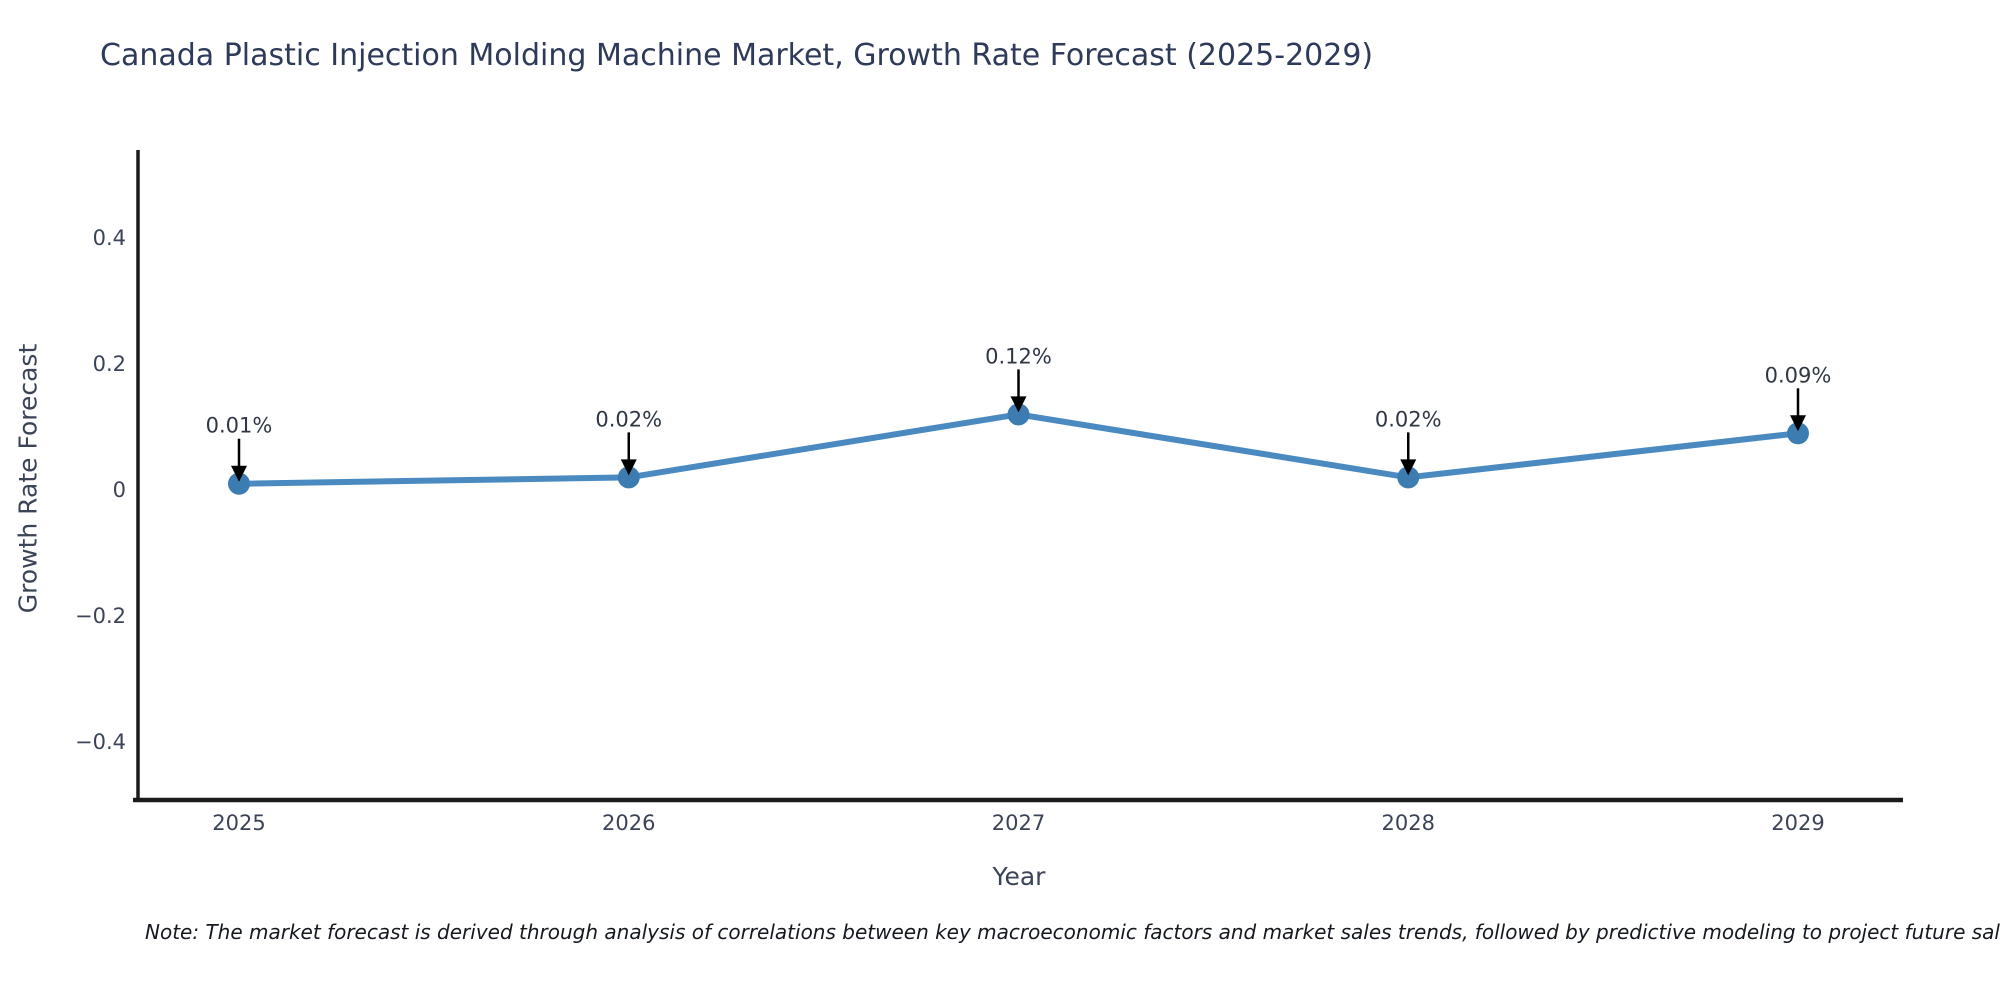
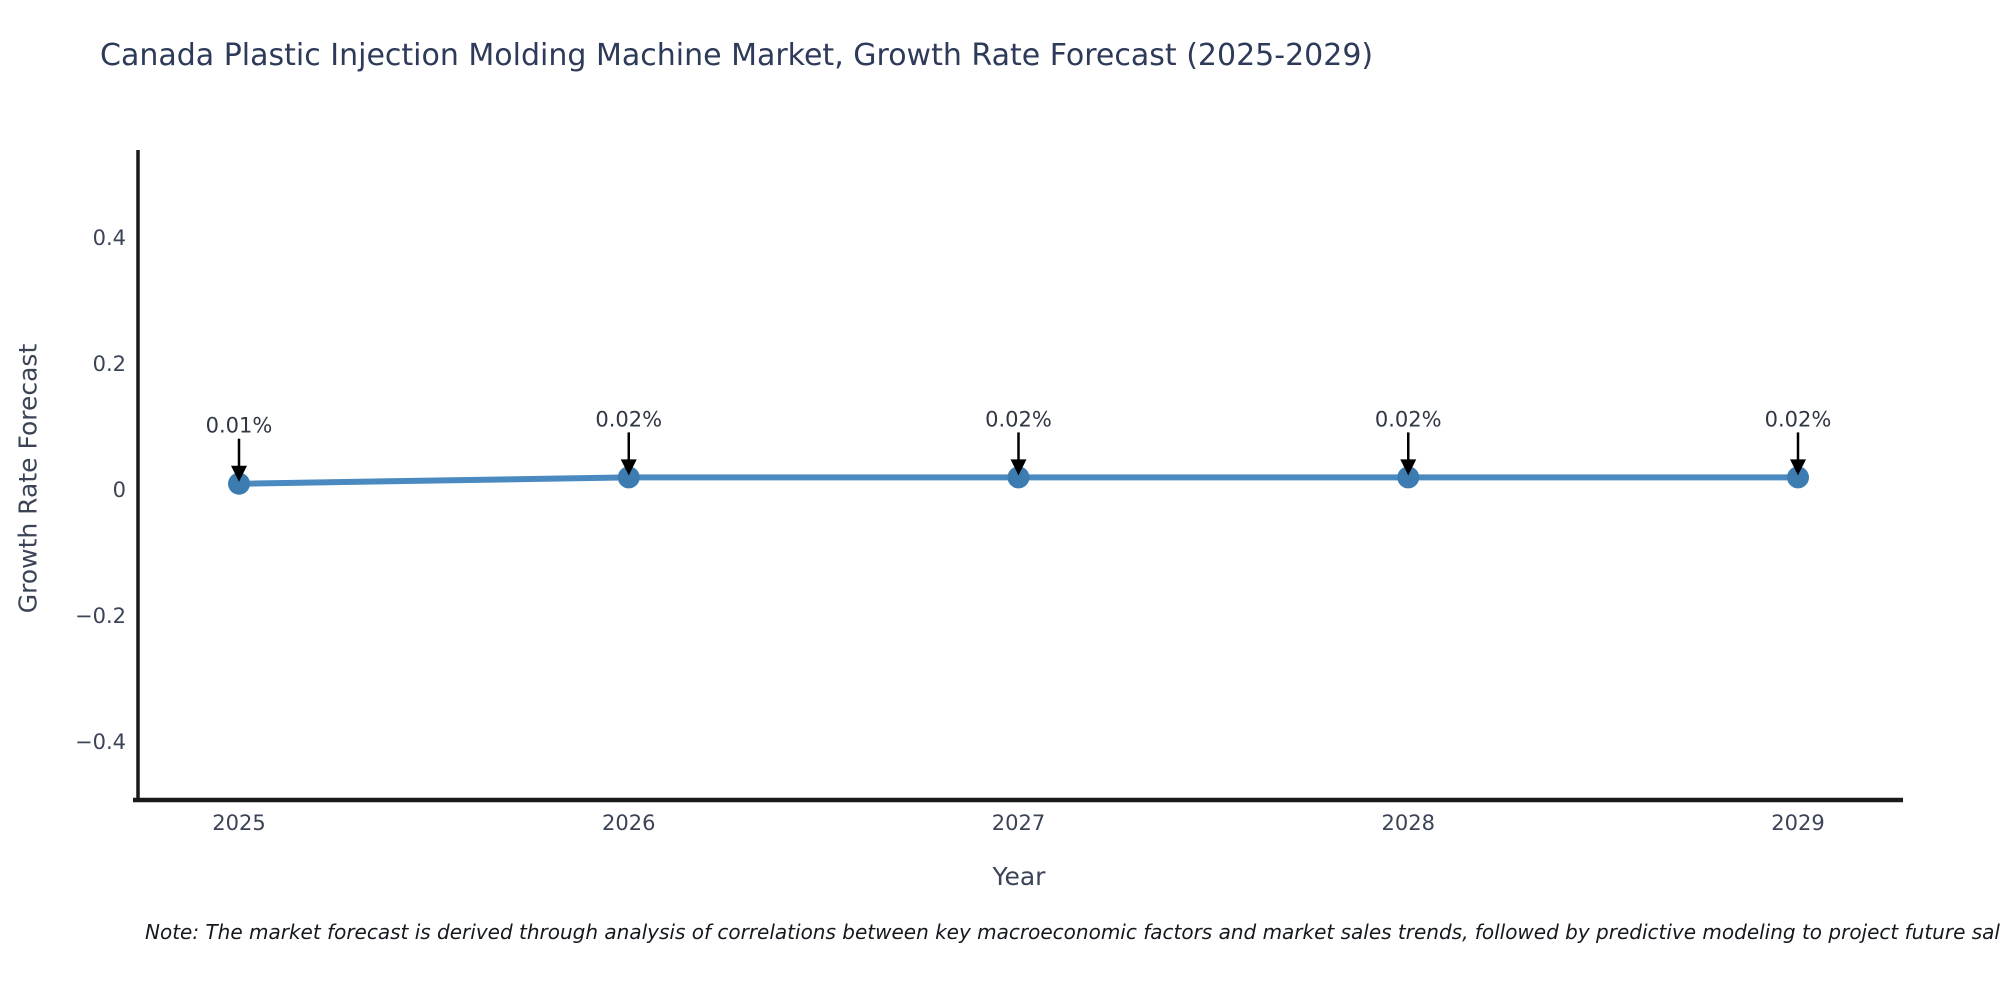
2027: 0.12% -> 0.02%
2029: 0.09% -> 0.02%
